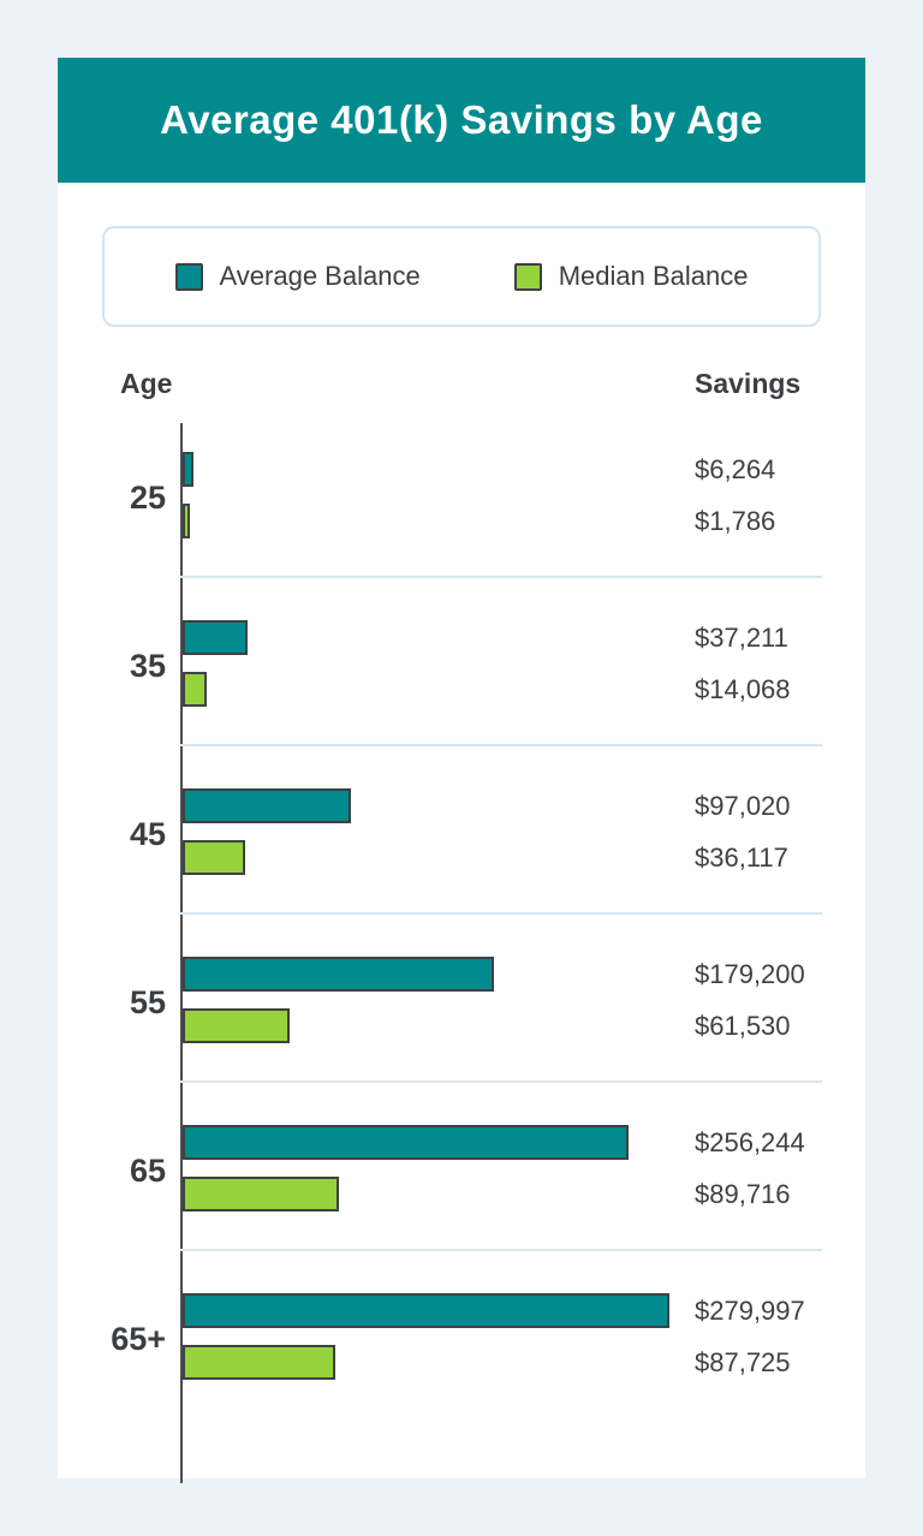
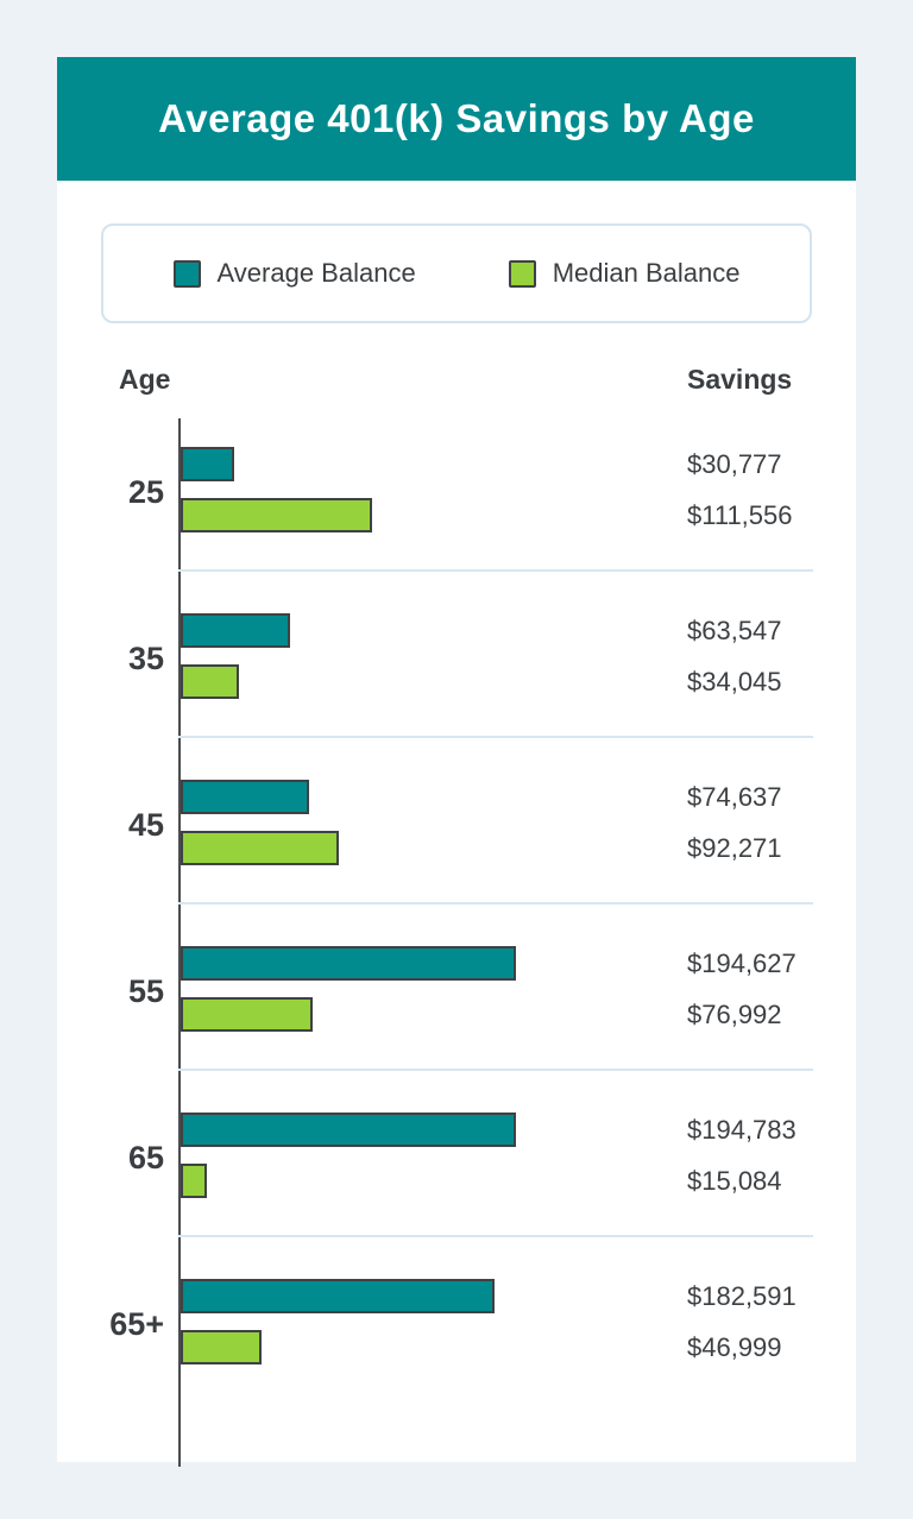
Average Balance/25: $6,264 -> $30,777
Median Balance/25: $1,786 -> $111,556
Average Balance/35: $37,211 -> $63,547
Median Balance/35: $14,068 -> $34,045
Average Balance/45: $97,020 -> $74,637
Median Balance/45: $36,117 -> $92,271
Average Balance/55: $179,200 -> $194,627
Median Balance/55: $61,530 -> $76,992
Average Balance/65: $256,244 -> $194,783
Median Balance/65: $89,716 -> $15,084
Average Balance/65+: $279,997 -> $182,591
Median Balance/65+: $87,725 -> $46,999
